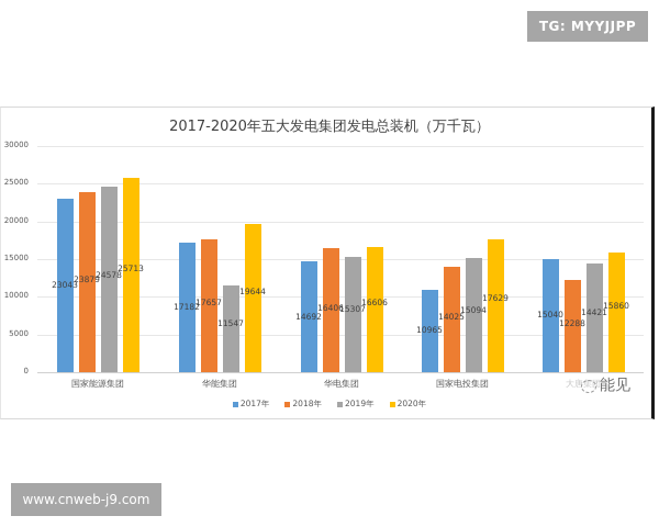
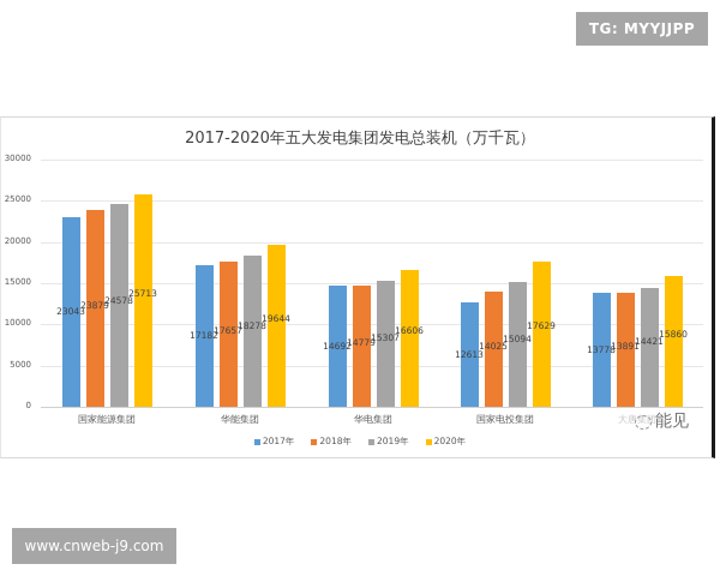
2019年/华能集团: 11547 -> 18278
2018年/华电集团: 16406 -> 14779
2017年/国家电投集团: 10965 -> 12613
2017年/大唐集团: 15040 -> 13778
2018年/大唐集团: 12288 -> 13891
